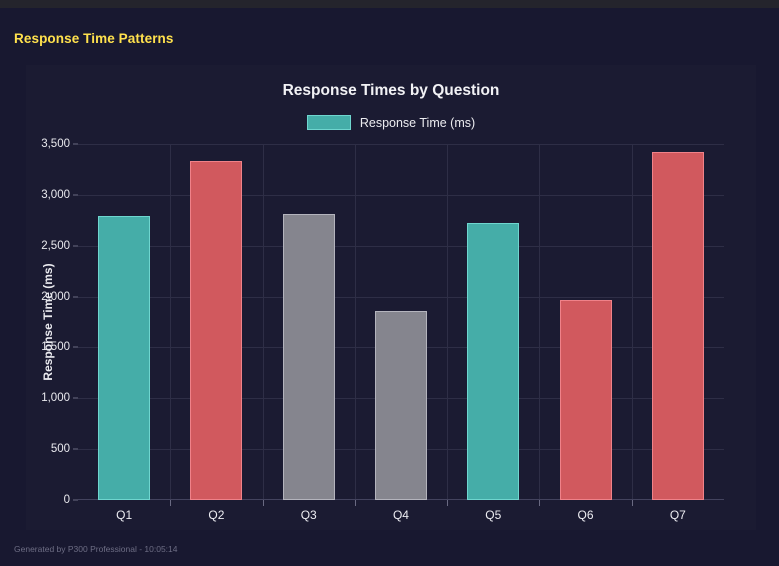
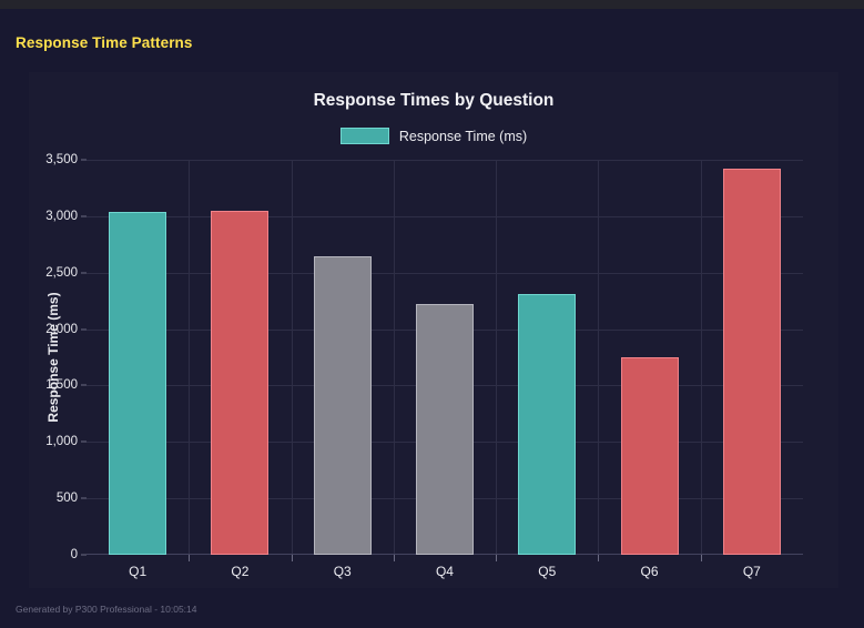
Q1: 2790 -> 3040
Q2: 3340 -> 3050
Q3: 2810 -> 2640
Q4: 1860 -> 2220
Q5: 2720 -> 2310
Q6: 1960 -> 1750
